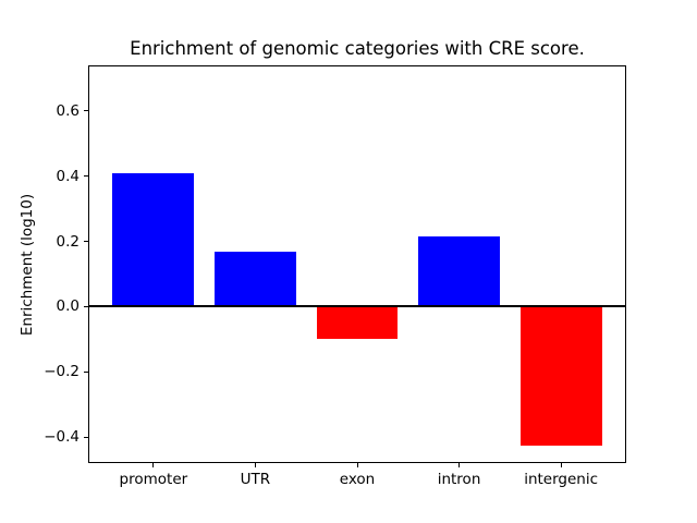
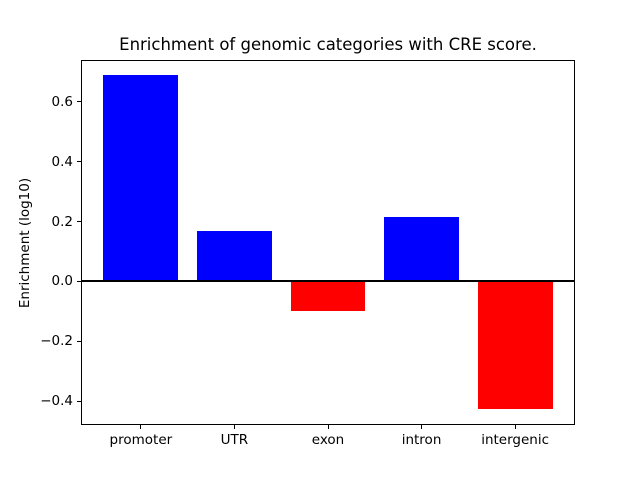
promoter: 0.41 -> 0.69
